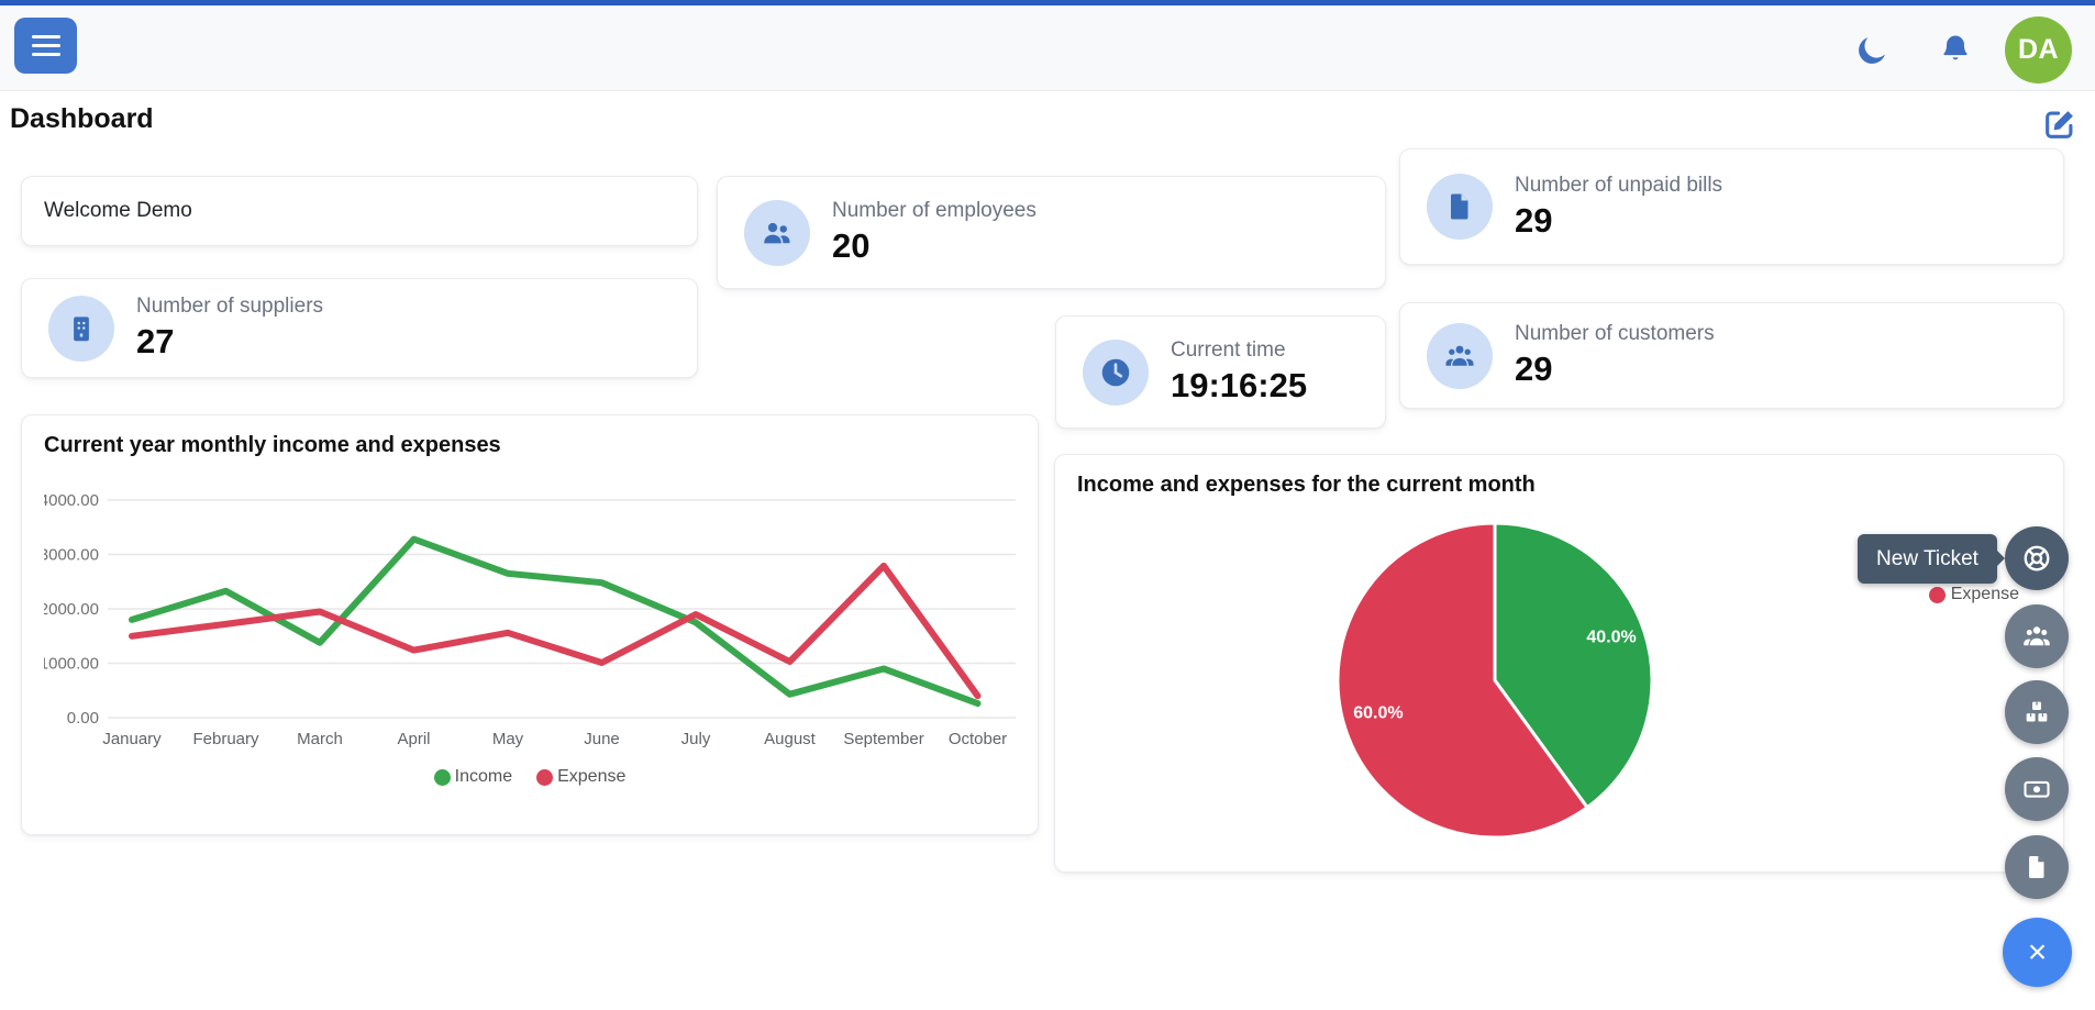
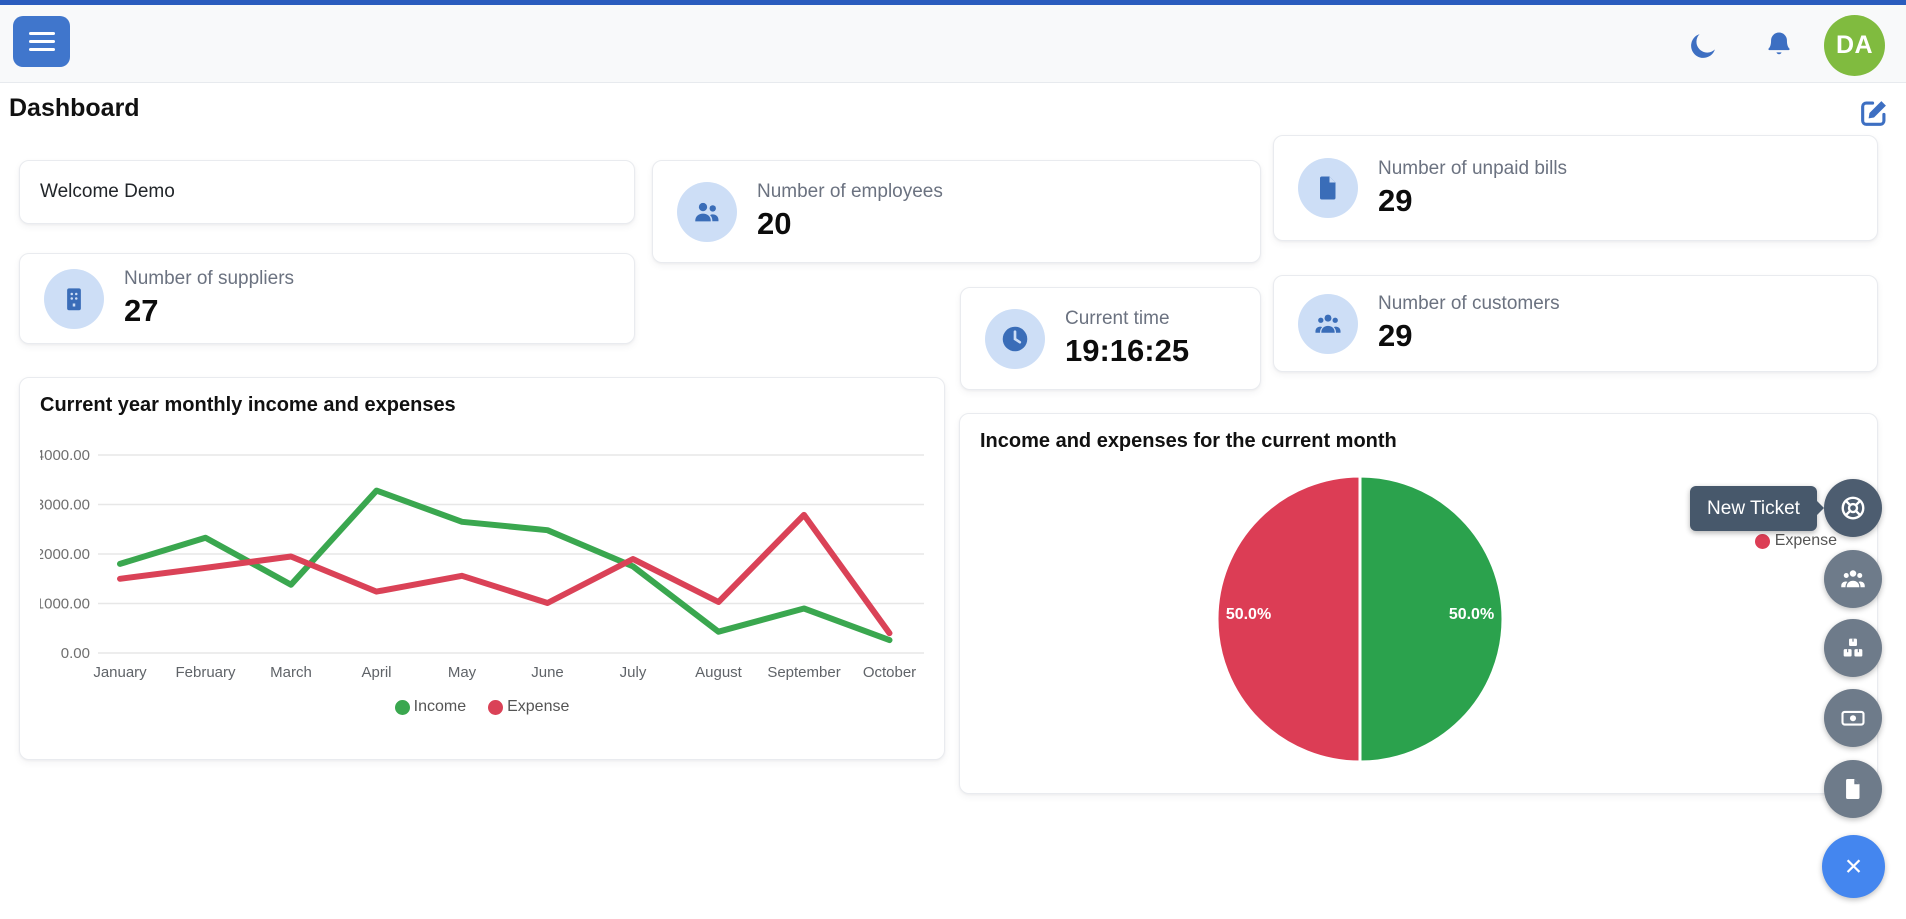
Income and expenses for the current month/Income: 40.0% -> 50.0%
Income and expenses for the current month/Expense: 60.0% -> 50.0%
